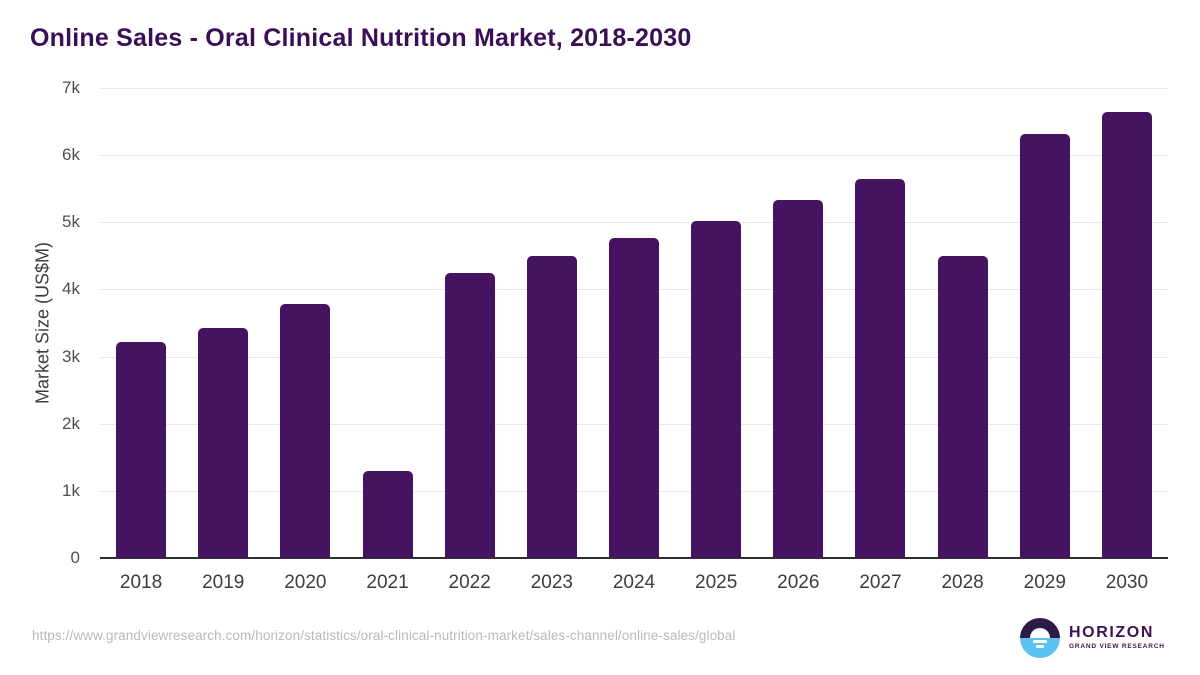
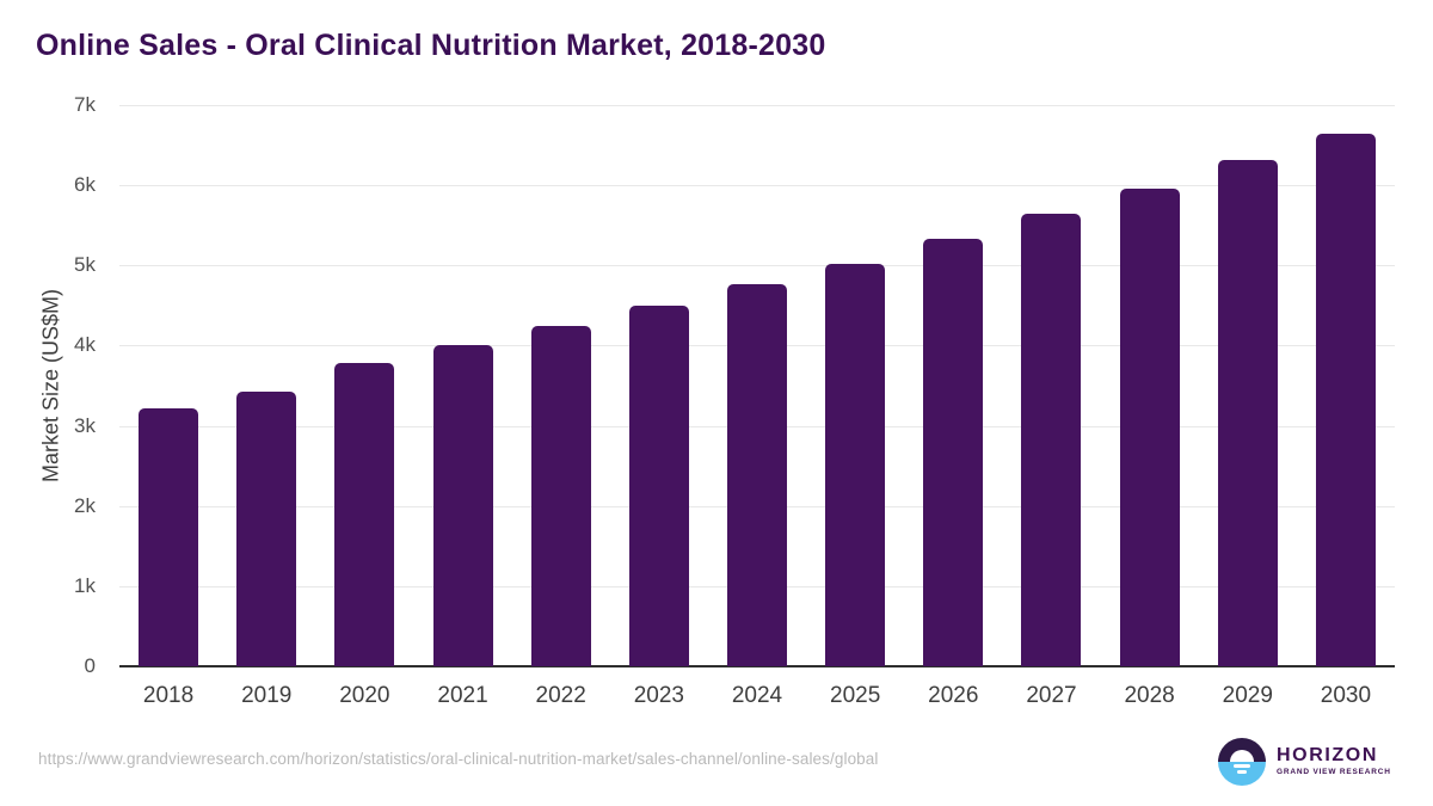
2021: 1.3k -> 4.0k
2028: 4.5k -> 6.0k
